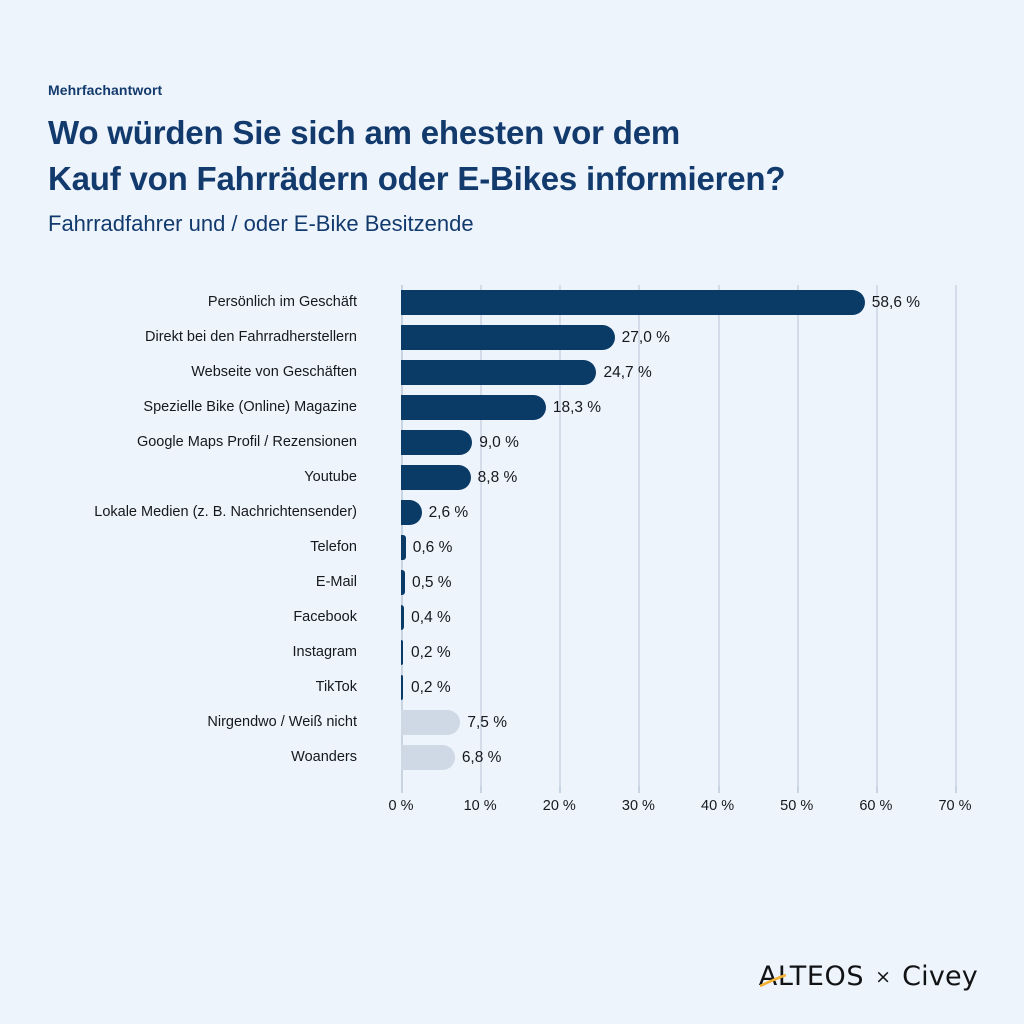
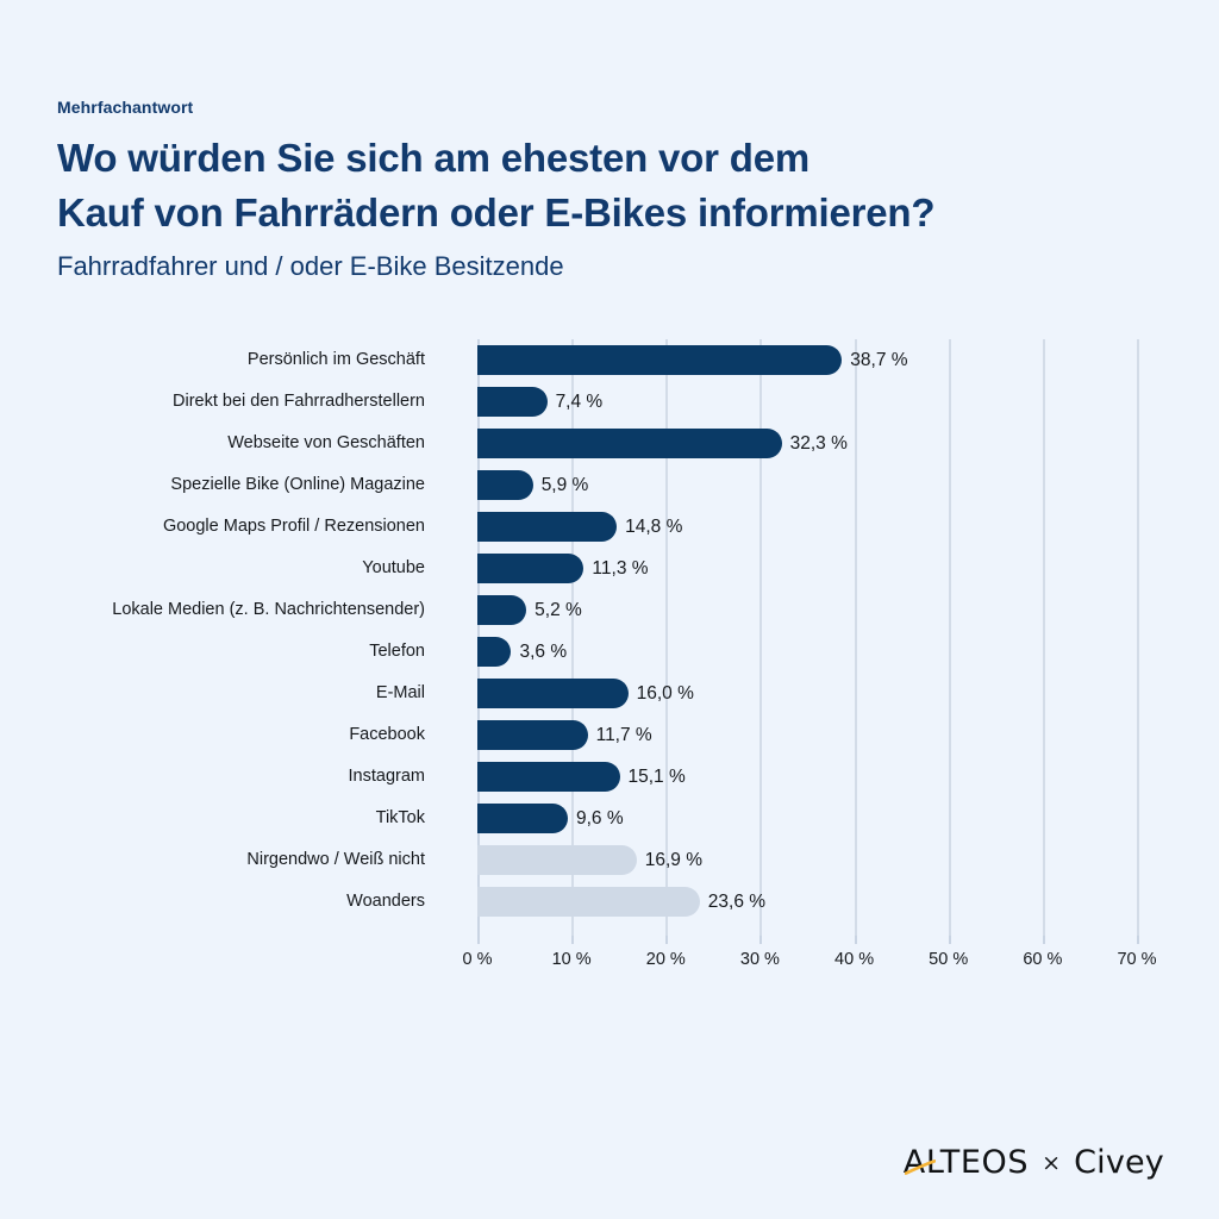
Persönlich im Geschäft: 58,6 -> 38,7
Direkt bei den Fahrradherstellern: 27,0 -> 7,4
Webseite von Geschäften: 24,7 -> 32,3
Spezielle Bike (Online) Magazine: 18,3 -> 5,9
Google Maps Profil / Rezensionen: 9,0 -> 14,8
Youtube: 8,8 -> 11,3
Lokale Medien (z. B. Nachrichtensender): 2,6 -> 5,2
Telefon: 0,6 -> 3,6
E-Mail: 0,5 -> 16,0
Facebook: 0,4 -> 11,7
Instagram: 0,2 -> 15,1
TikTok: 0,2 -> 9,6
Nirgendwo / Weiß nicht: 7,5 -> 16,9
Woanders: 6,8 -> 23,6
